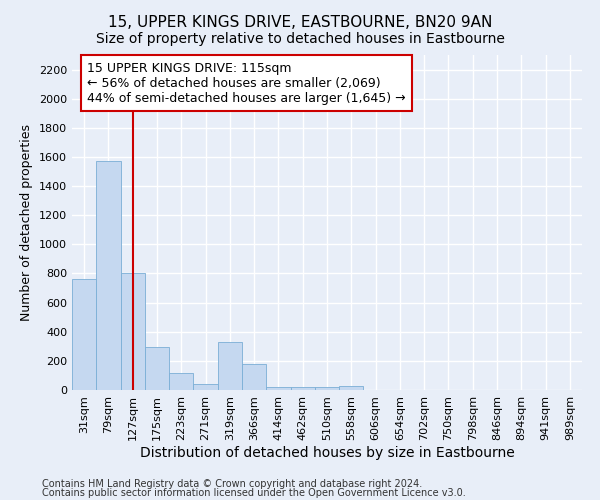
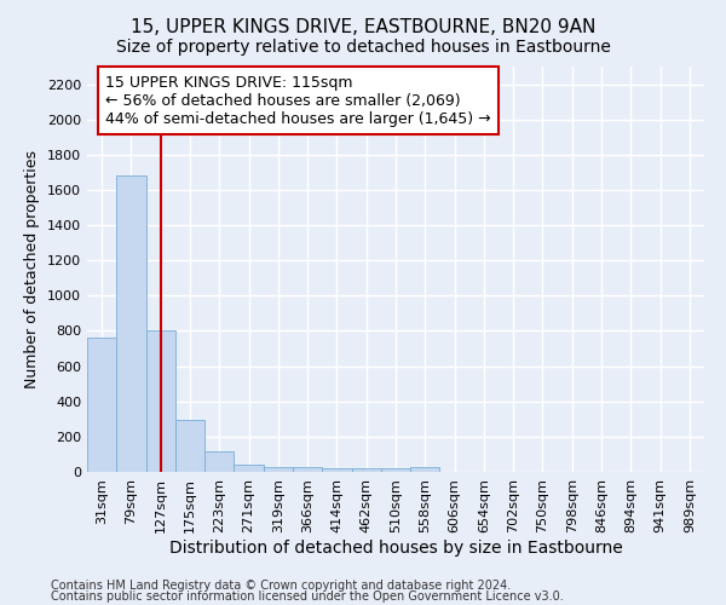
79sqm: 1570 -> 1680
319sqm: 330 -> 30
366sqm: 180 -> 20
